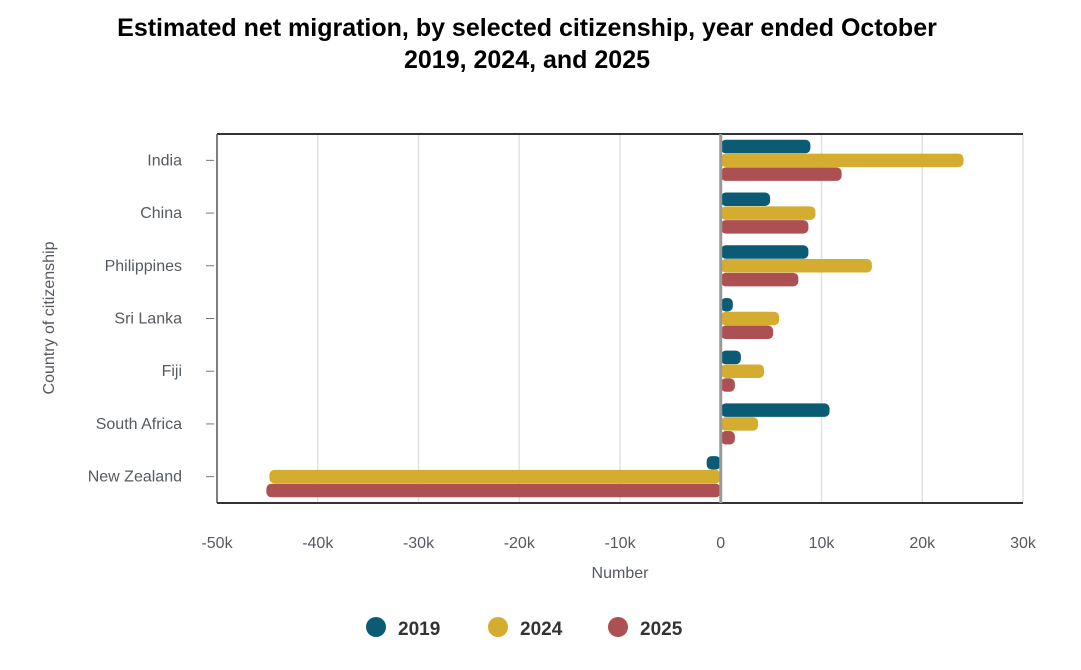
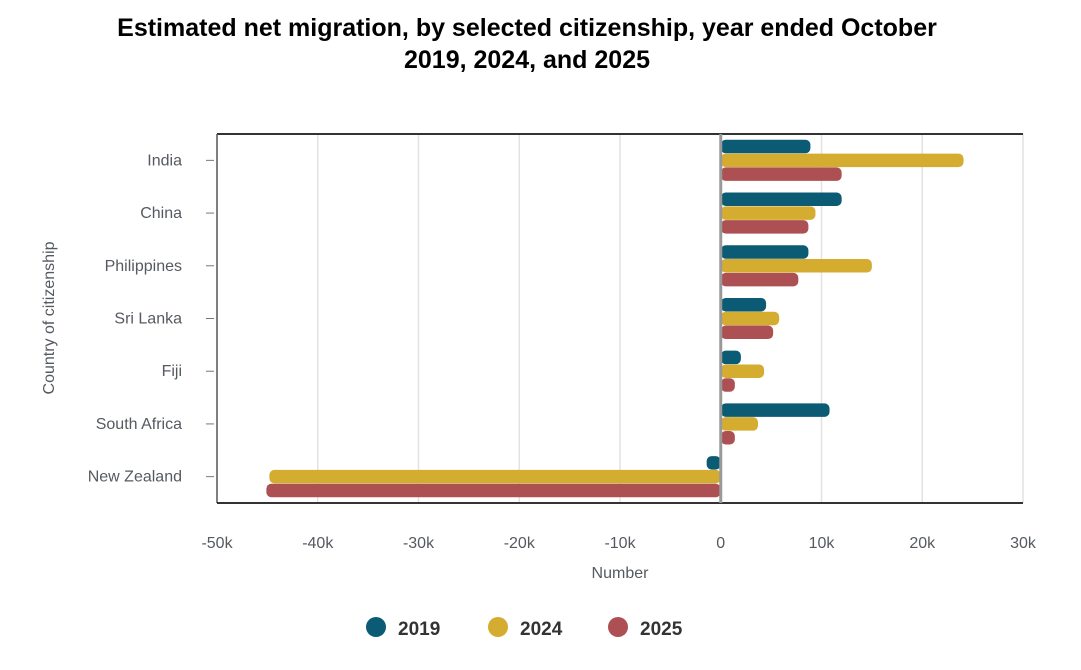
2019/China: 4.9k -> 12.0k
2019/Sri Lanka: 1.2k -> 4.5k
